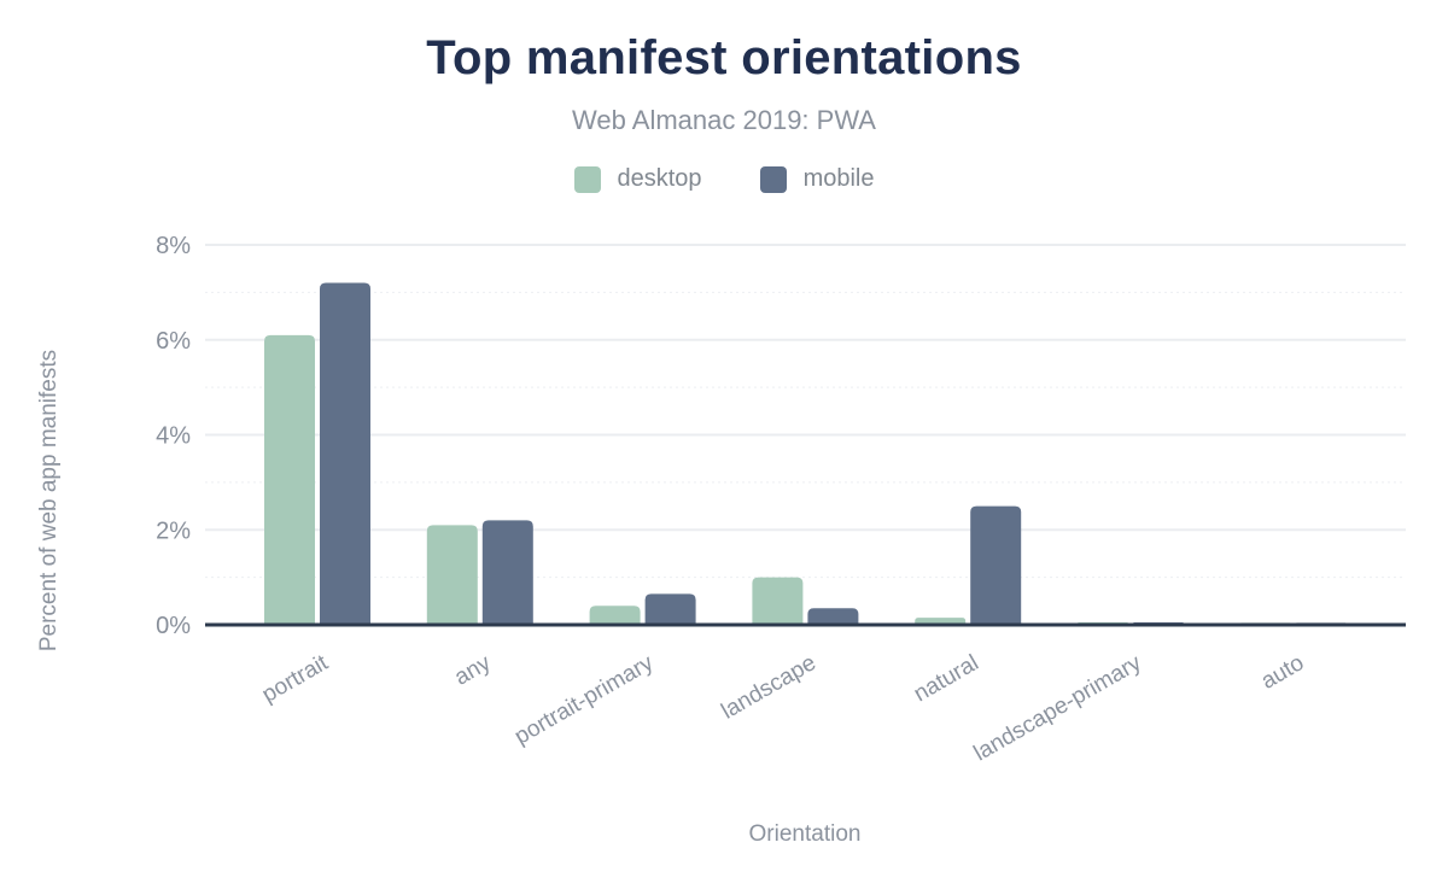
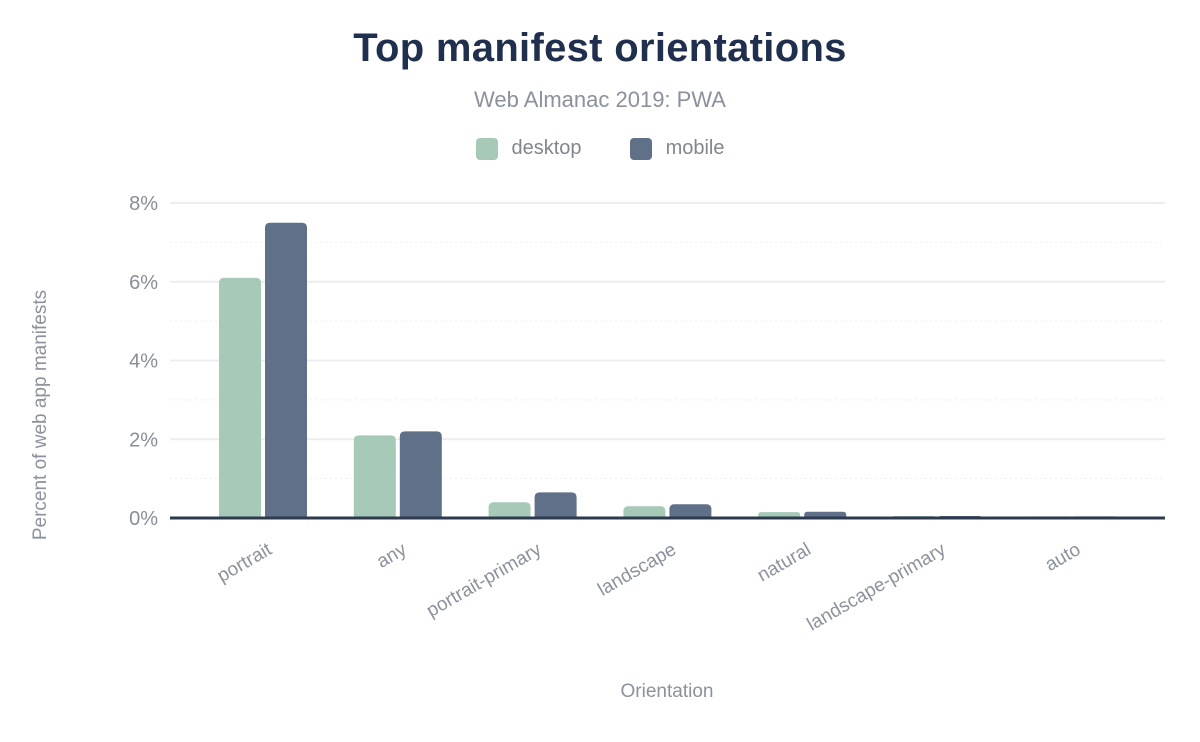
mobile/portrait: 7.2% -> 7.5%
desktop/landscape: 1.0% -> 0.3%
mobile/natural: 2.5% -> 0.2%
